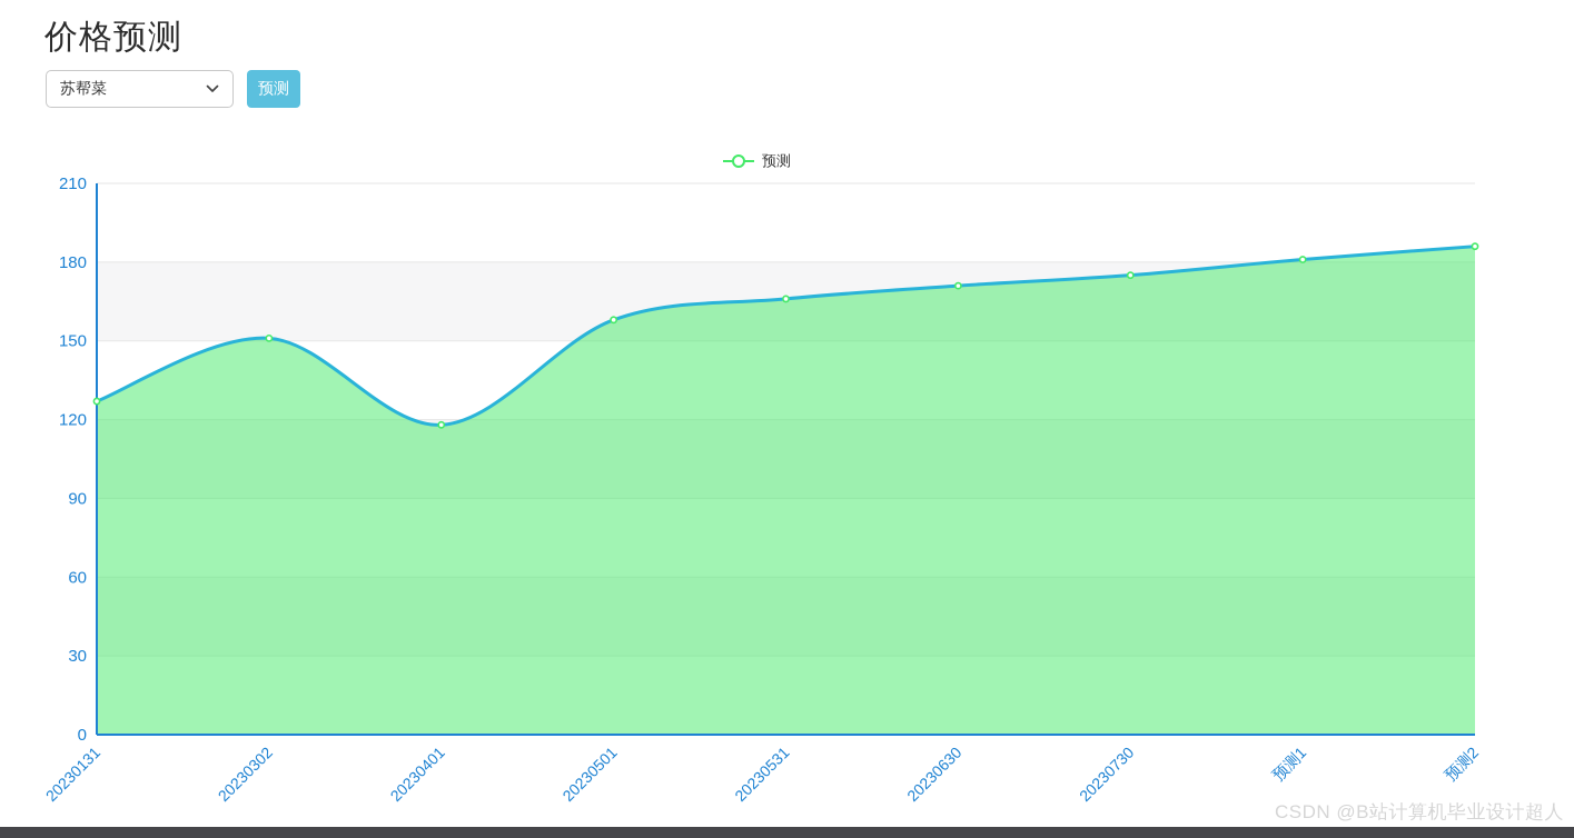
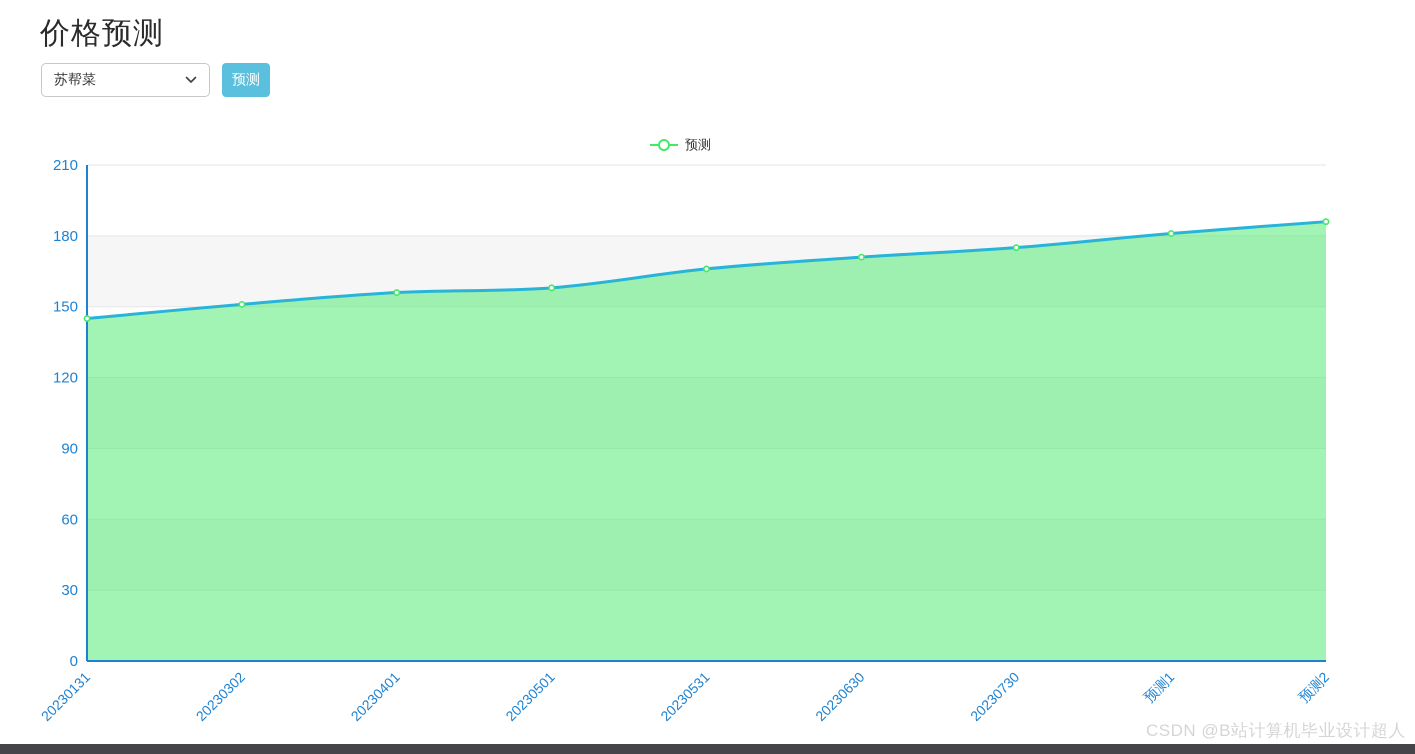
20230131: 127 -> 145
20230401: 118 -> 156
